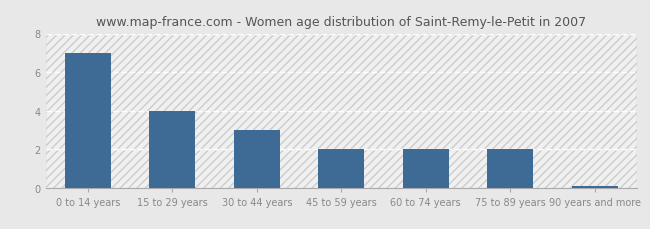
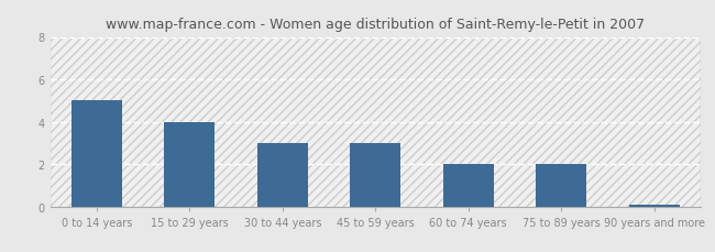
0 to 14 years: 7.0 -> 5.0
45 to 59 years: 2.0 -> 3.0
